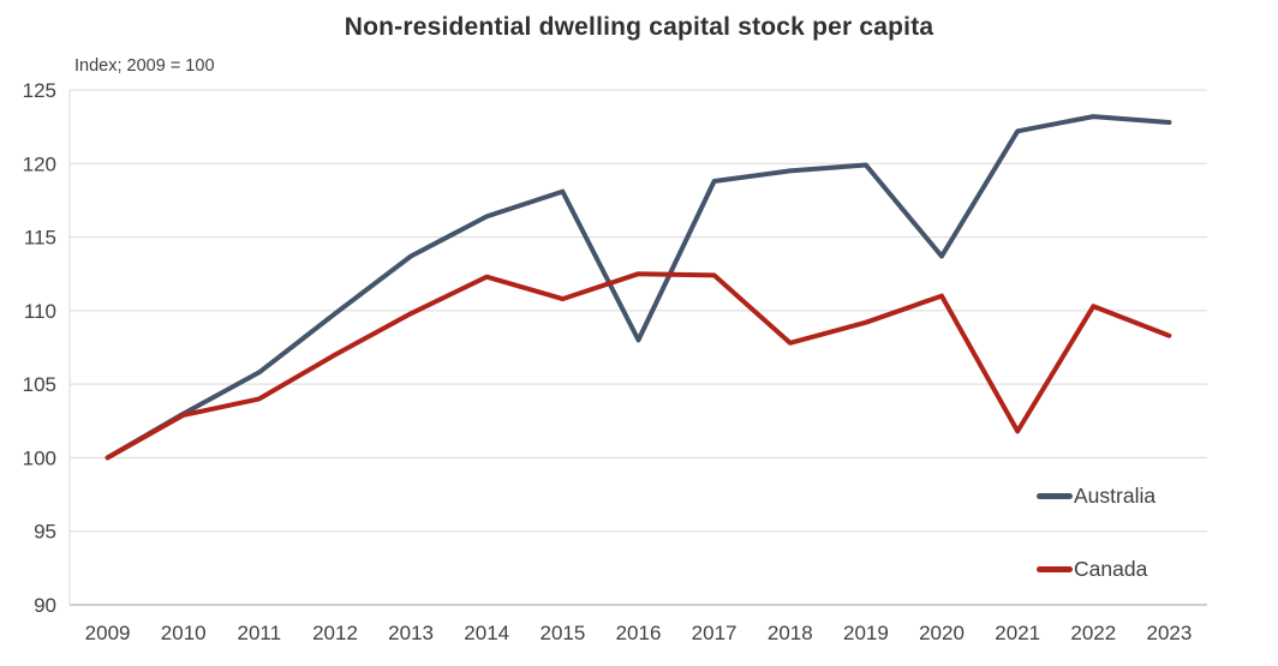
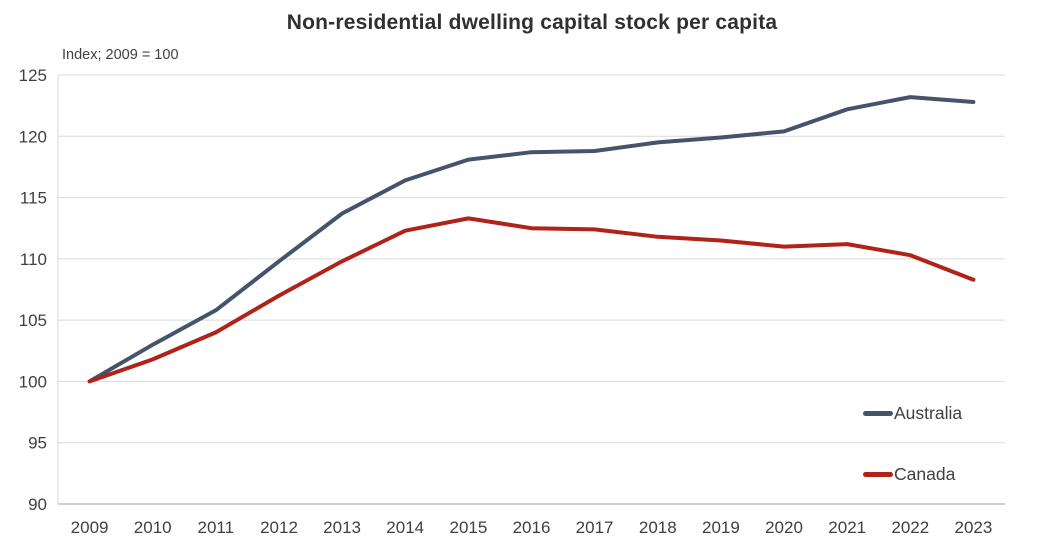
Canada/2010: 102.9 -> 101.8
Canada/2015: 110.8 -> 113.3
Australia/2016: 108.0 -> 118.7
Canada/2018: 107.8 -> 111.8
Canada/2019: 109.2 -> 111.5
Australia/2020: 113.7 -> 120.4
Canada/2021: 101.8 -> 111.2
